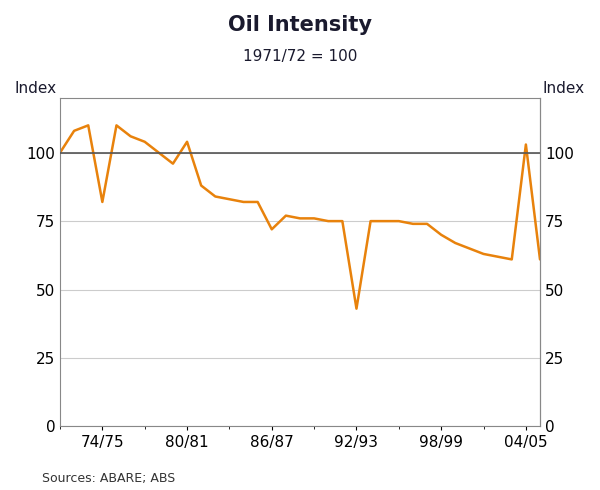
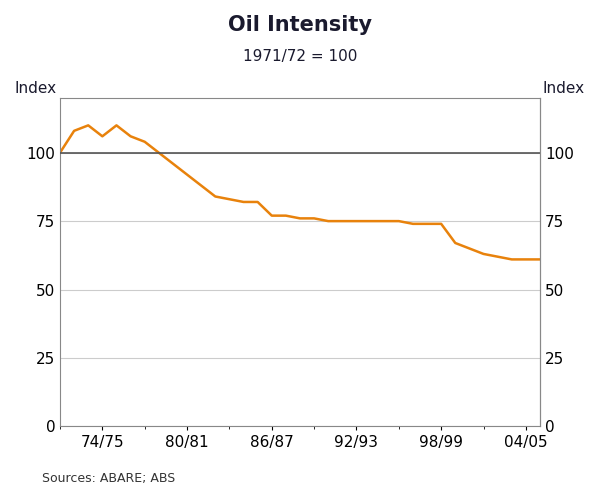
74/75: 82 -> 106
80/81: 104 -> 92
86/87: 72 -> 77
92/93: 43 -> 75
98/99: 70 -> 74
04/05: 103 -> 61
